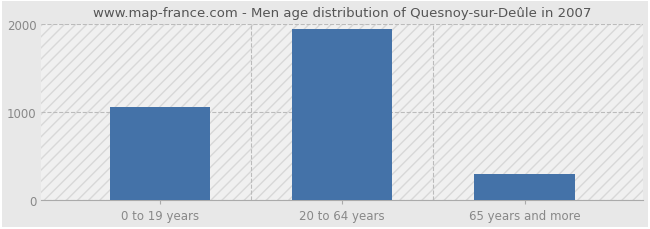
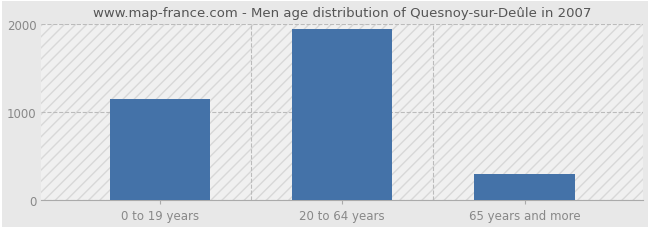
0 to 19 years: 1060 -> 1150
